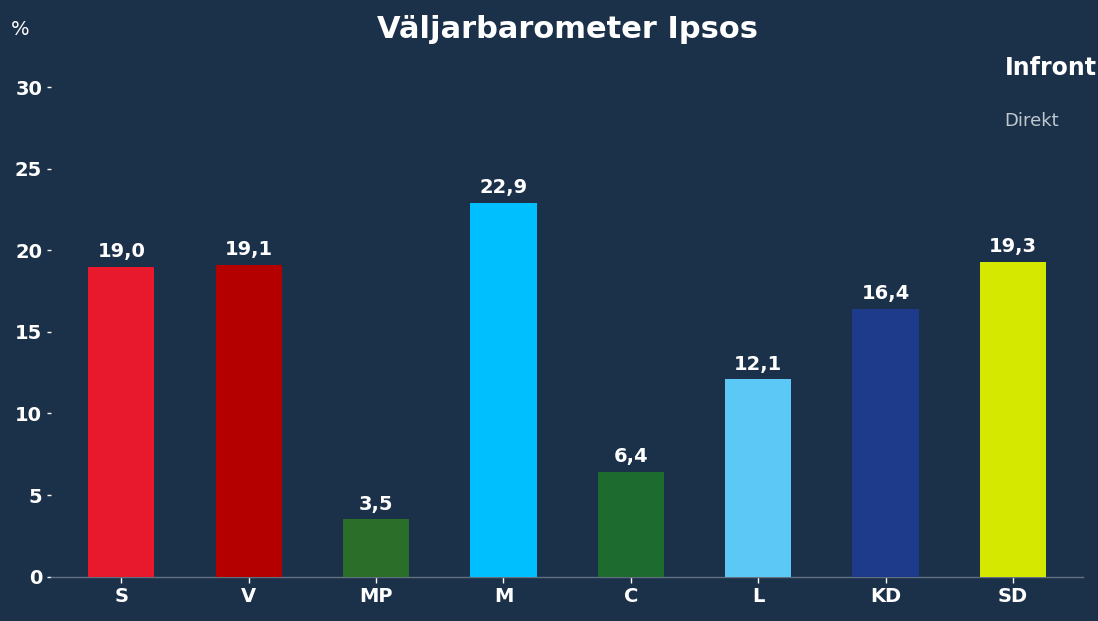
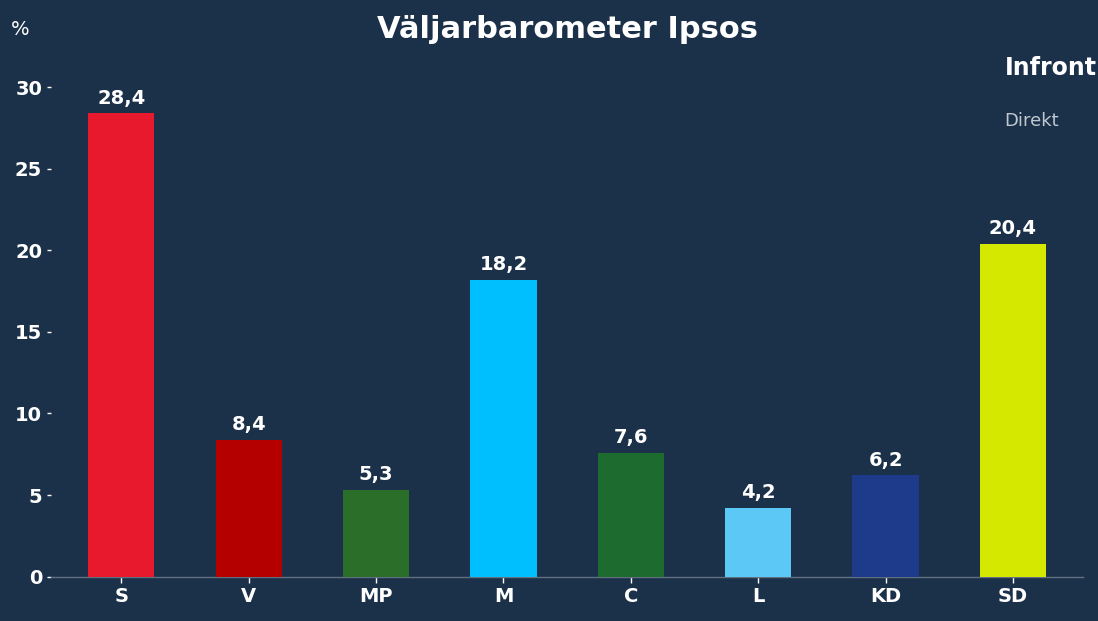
Väljarbarometer Ipsos/S: 19,0 -> 28,4
Väljarbarometer Ipsos/V: 19,1 -> 8,4
Väljarbarometer Ipsos/MP: 3,5 -> 5,3
Väljarbarometer Ipsos/M: 22,9 -> 18,2
Väljarbarometer Ipsos/C: 6,4 -> 7,6
Väljarbarometer Ipsos/L: 12,1 -> 4,2
Väljarbarometer Ipsos/KD: 16,4 -> 6,2
Väljarbarometer Ipsos/SD: 19,3 -> 20,4
